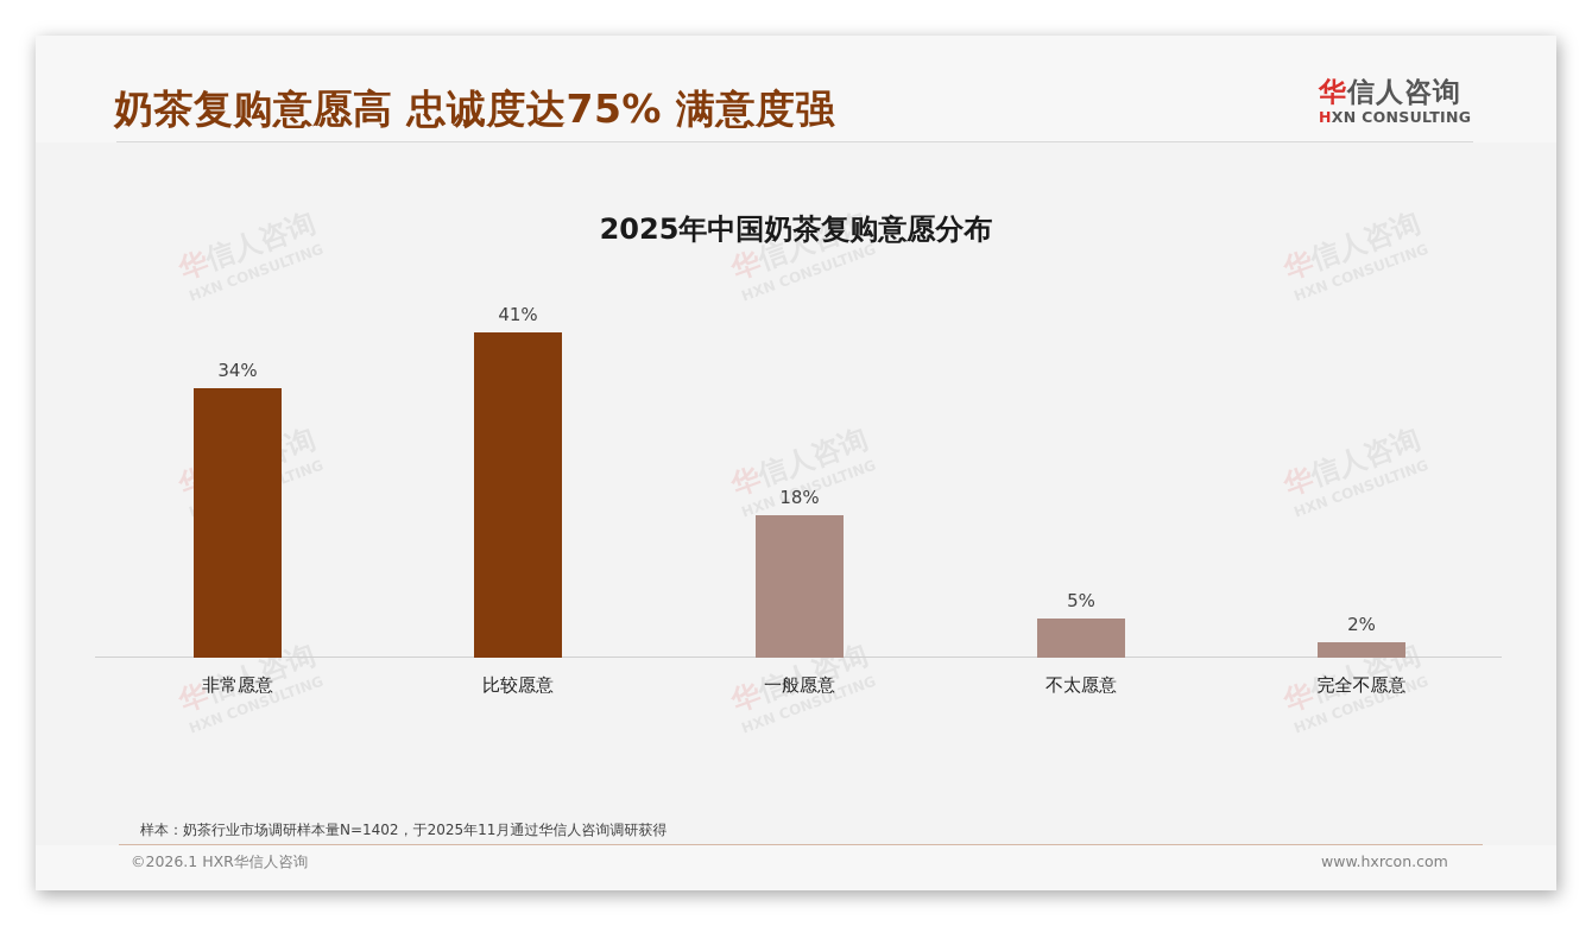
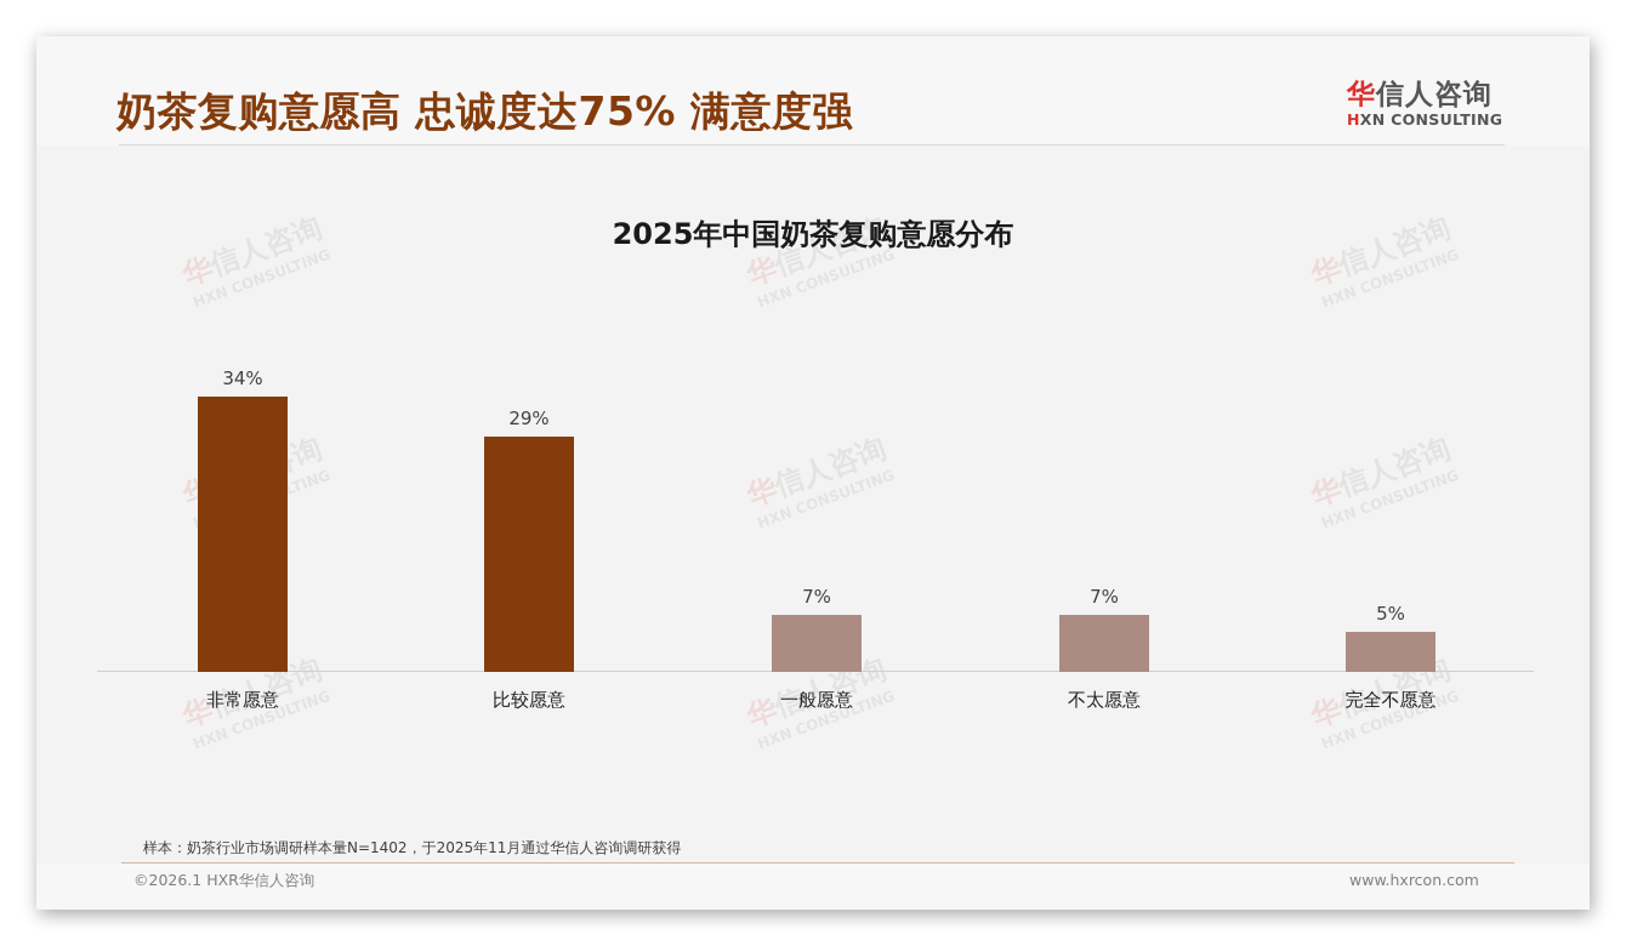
比较愿意: 41% -> 29%
一般愿意: 18% -> 7%
不太愿意: 5% -> 7%
完全不愿意: 2% -> 5%
